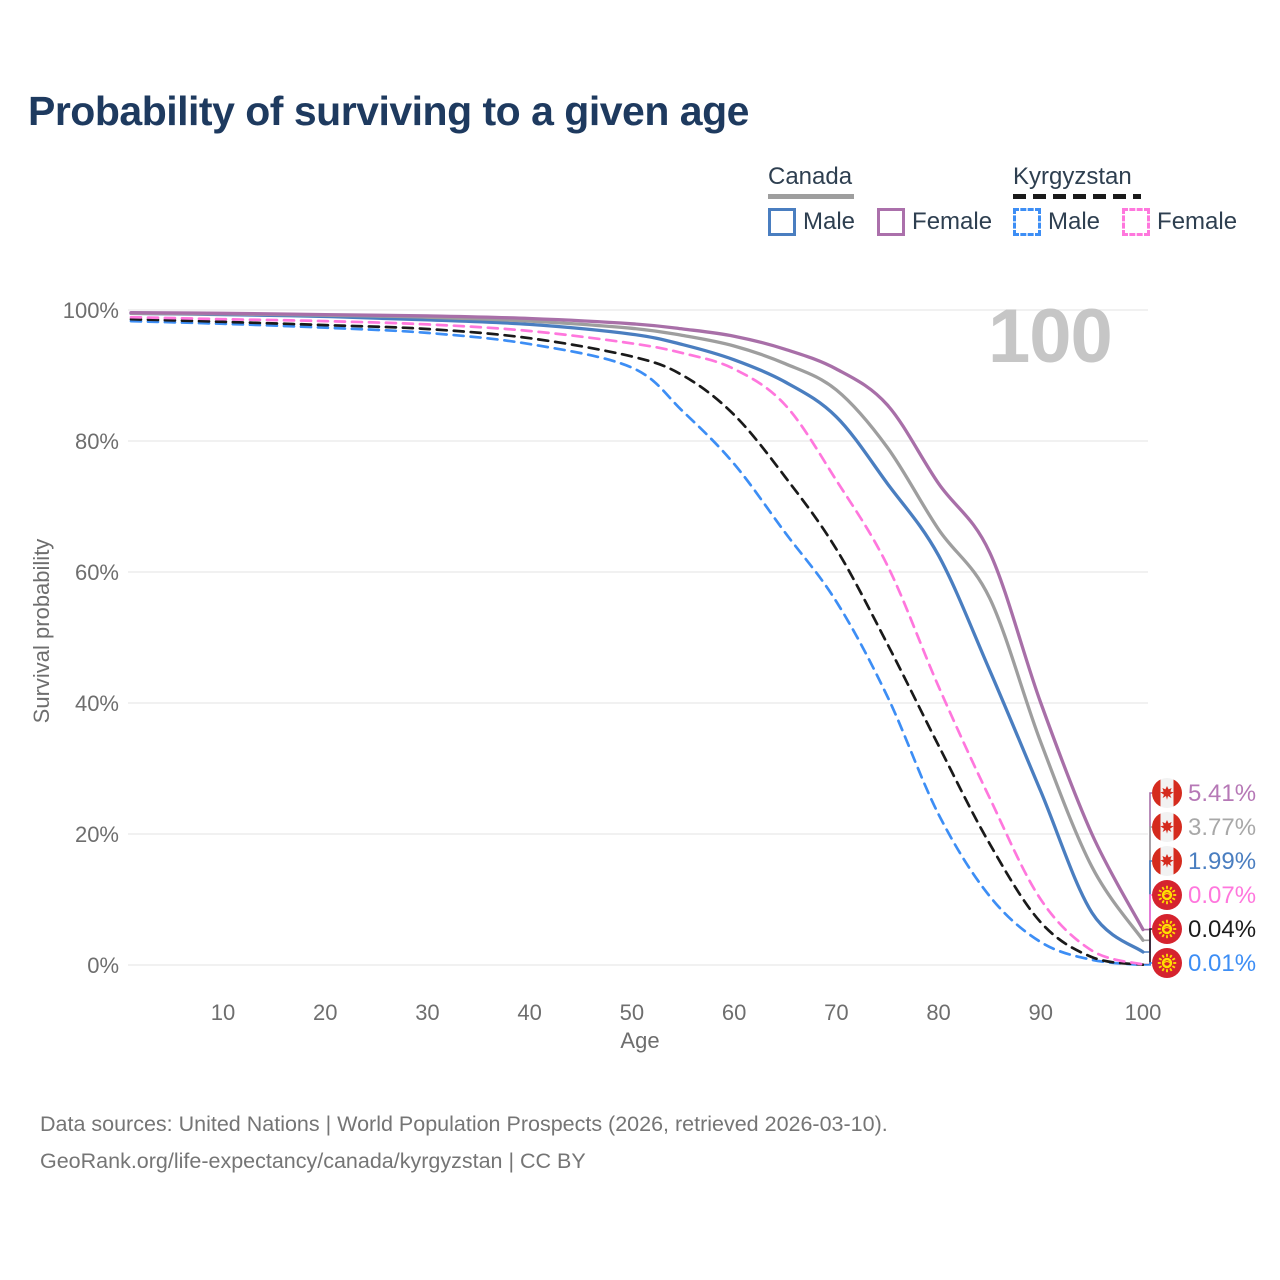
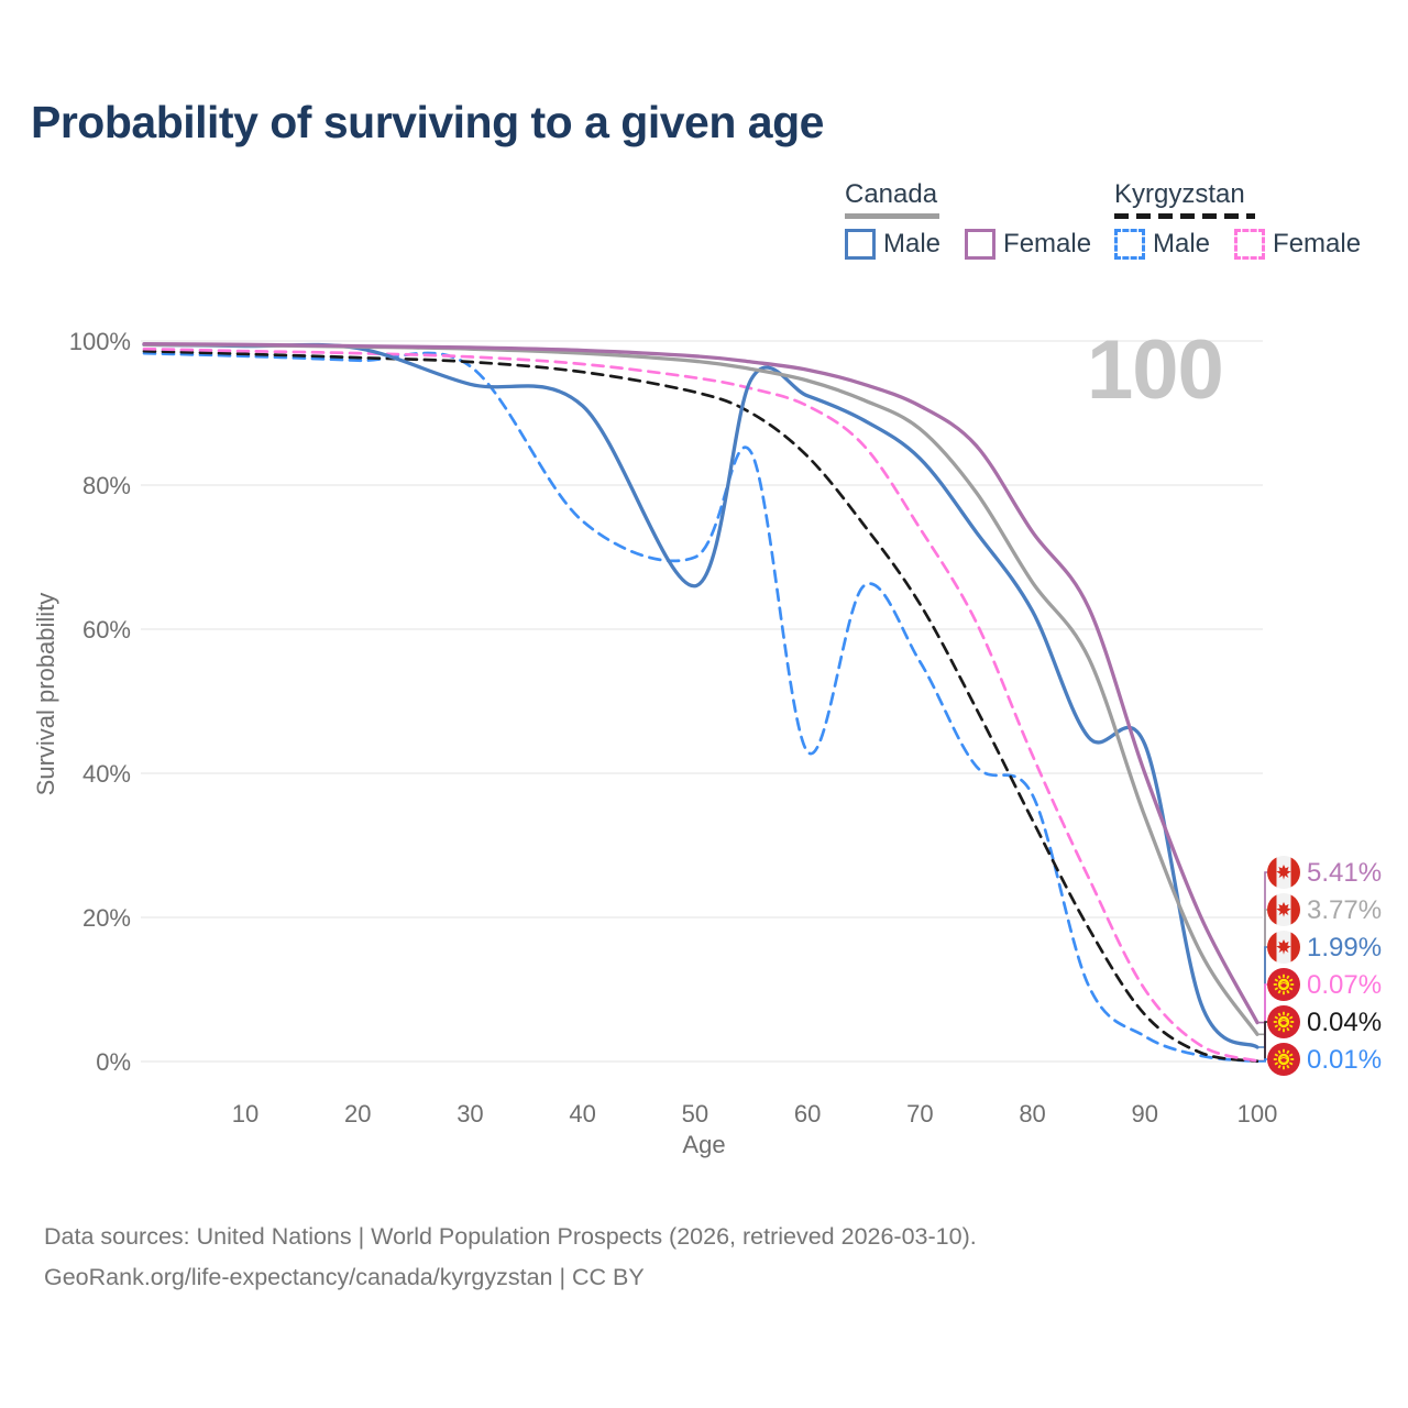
Canada Male/30: 98% -> 94%
Canada Male/40: 98% -> 91%
Kyrgyzstan Male/40: 95% -> 75%
Canada Male/50: 96% -> 66%
Kyrgyzstan Male/50: 91% -> 70%
Kyrgyzstan Male/60: 76% -> 43%
Kyrgyzstan Male/80: 23% -> 37%
Canada Male/90: 26% -> 44%
